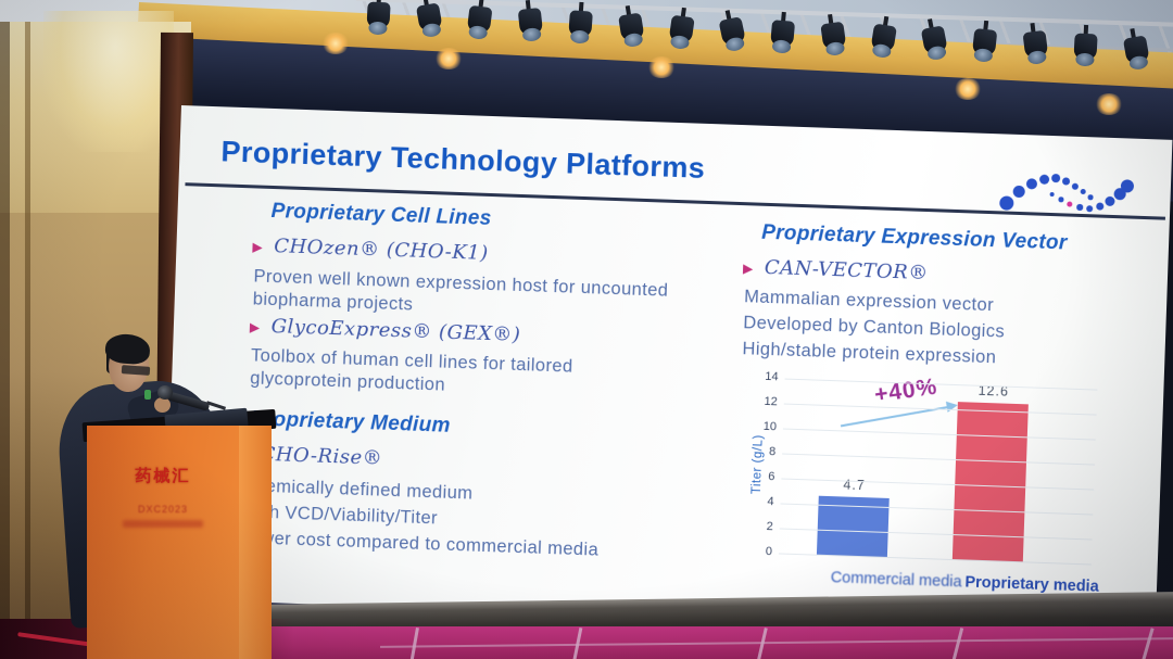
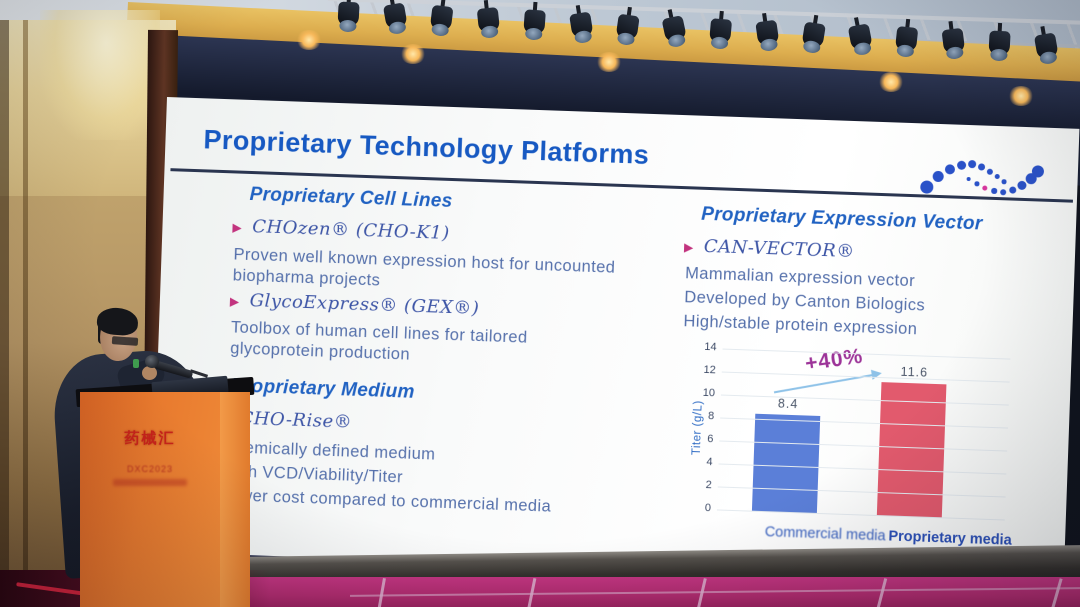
Commercial media: 4.7 -> 8.4
Proprietary media: 12.6 -> 11.6
